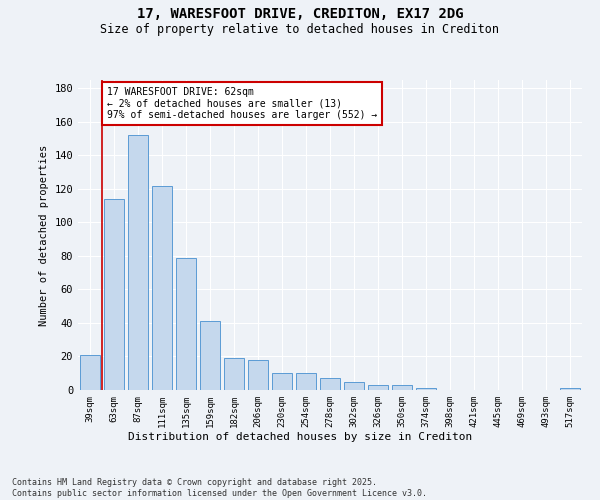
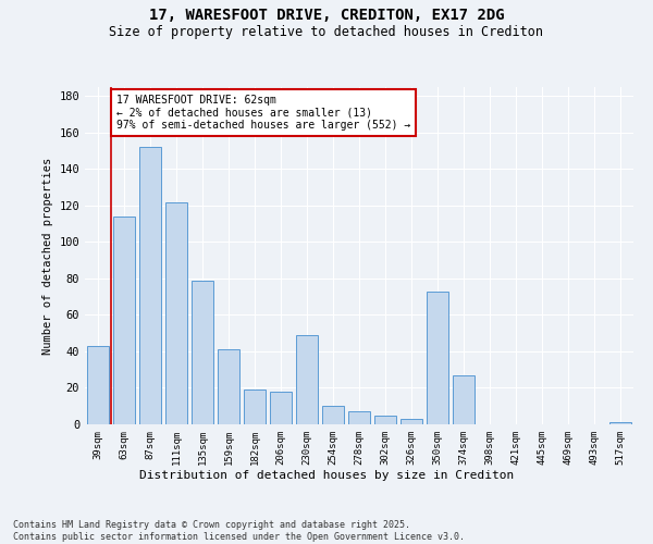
39sqm: 21 -> 43
230sqm: 10 -> 49
350sqm: 3 -> 73
374sqm: 1 -> 27
